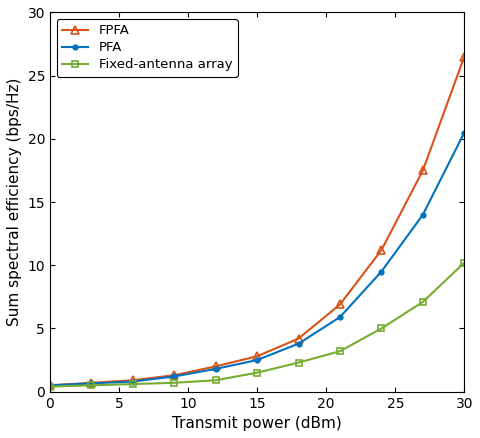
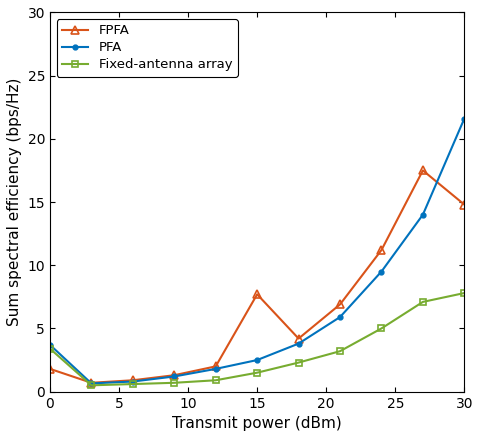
FPFA/0: 0.5 -> 1.8
PFA/0: 0.5 -> 3.7
Fixed-antenna array/0: 0.4 -> 3.4
FPFA/15: 2.8 -> 7.7
FPFA/30: 26.5 -> 14.8
PFA/30: 20.5 -> 21.6
Fixed-antenna array/30: 10.2 -> 7.8
